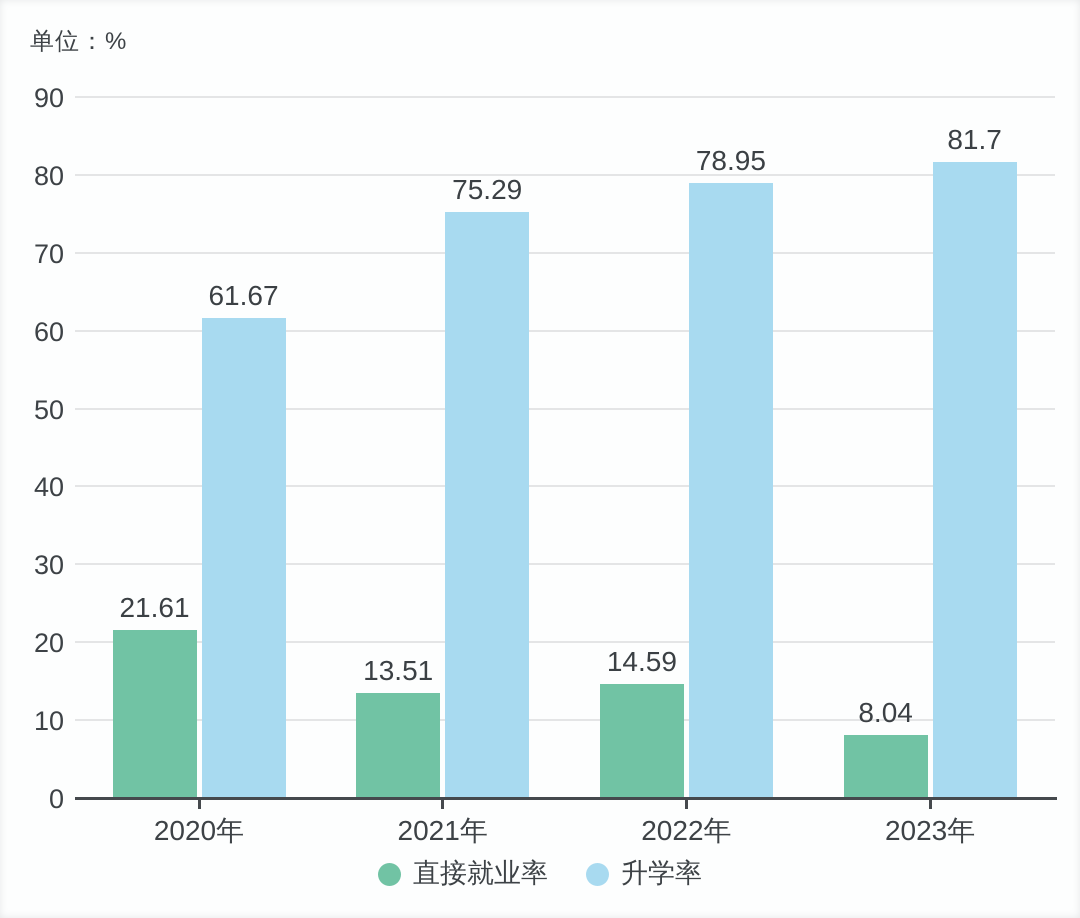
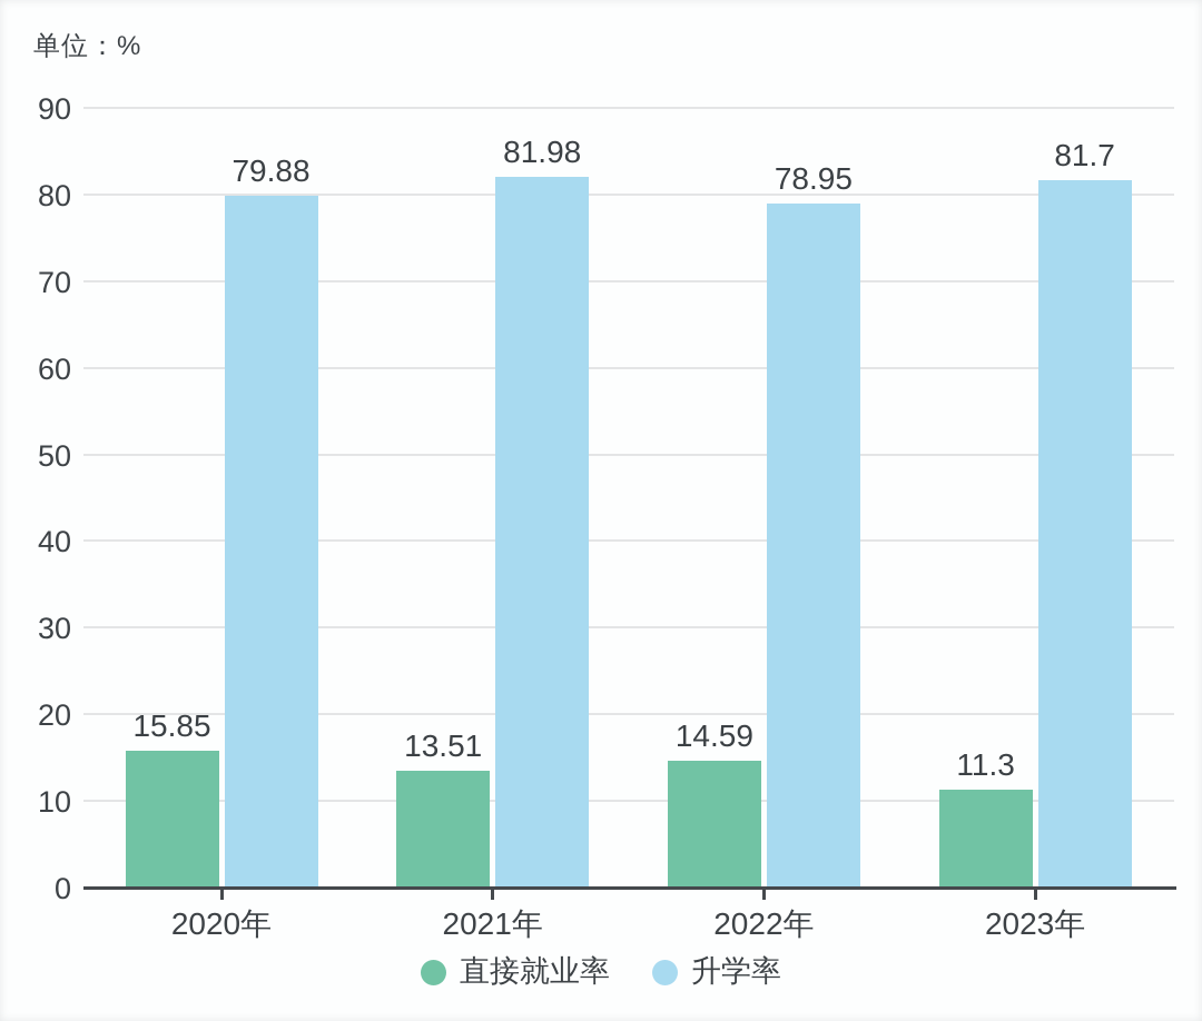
直接就业率/2020年: 21.61 -> 15.85
升学率/2020年: 61.67 -> 79.88
升学率/2021年: 75.29 -> 81.98
直接就业率/2023年: 8.04 -> 11.3
